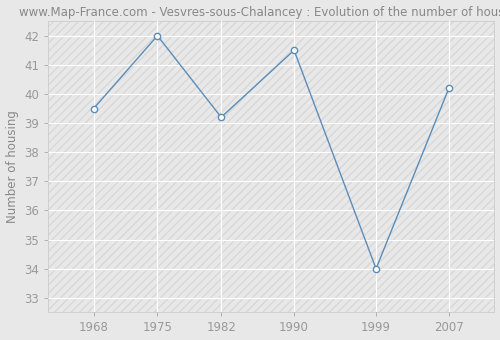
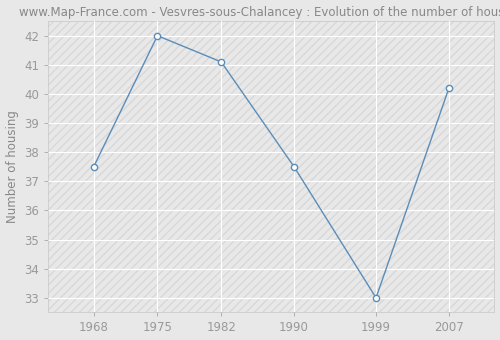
1968: 39.5 -> 37.5
1982: 39.2 -> 41.1
1990: 41.5 -> 37.5
1999: 34.0 -> 33.0
